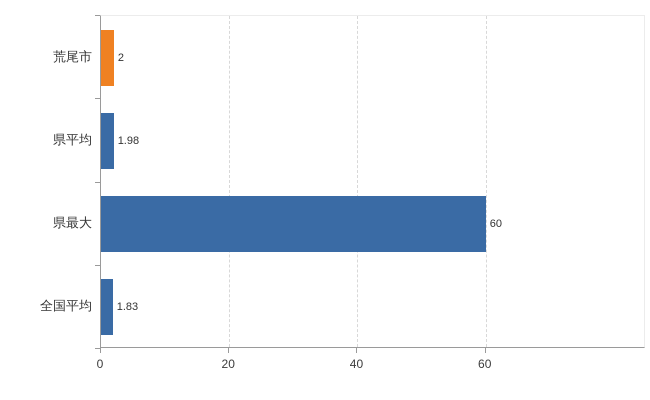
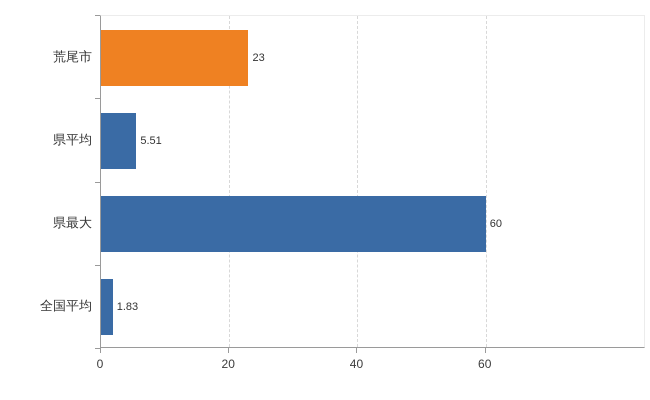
荒尾市: 2 -> 23
県平均: 1.98 -> 5.51
